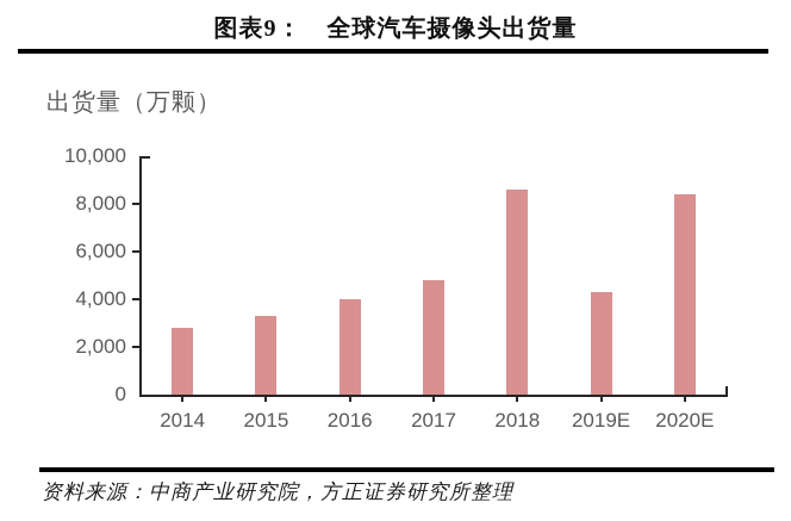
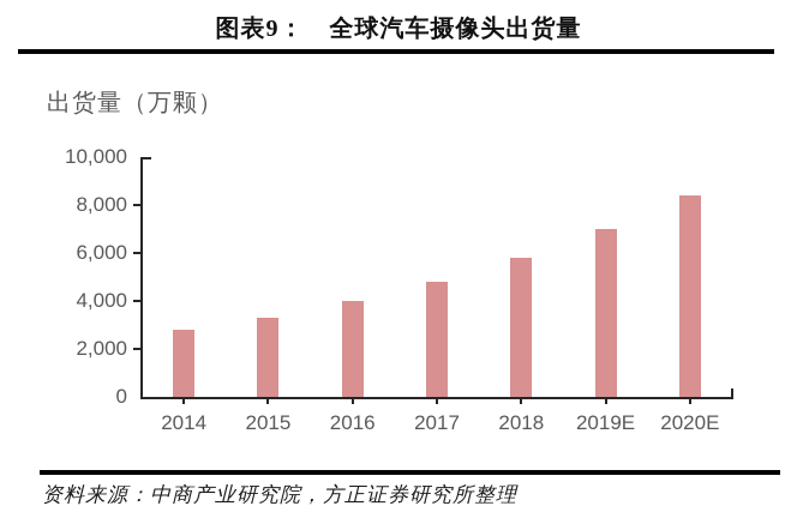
2018: 8600 -> 5800
2019E: 4300 -> 7000
